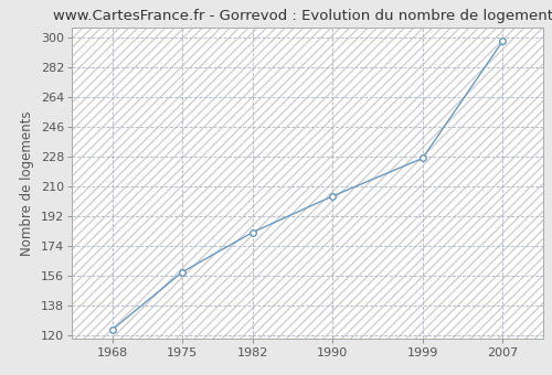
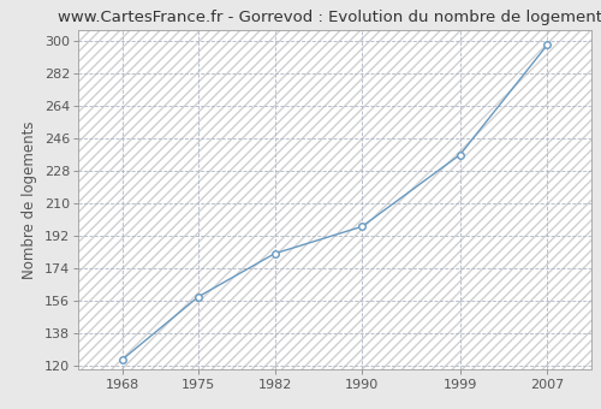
1990: 204 -> 197
1999: 227 -> 237
